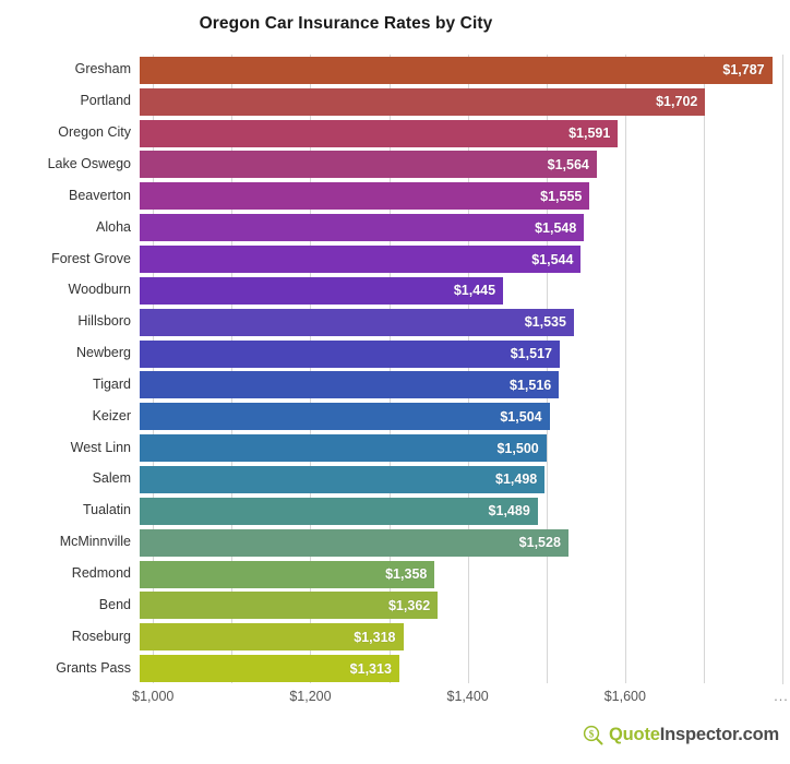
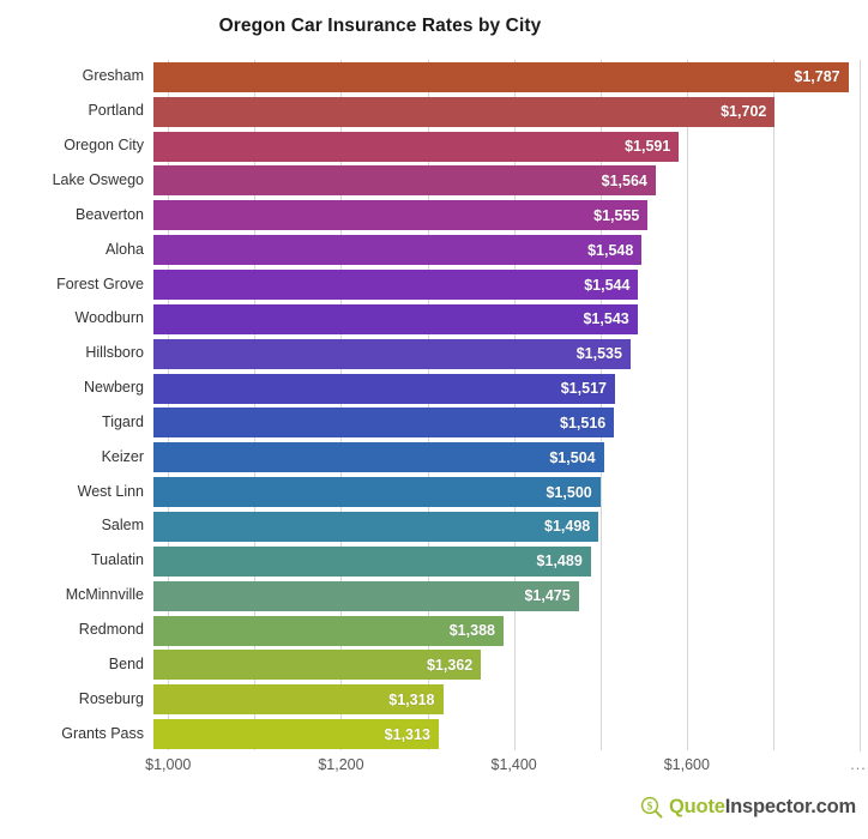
Woodburn: $1,445 -> $1,543
McMinnville: $1,528 -> $1,475
Redmond: $1,358 -> $1,388
